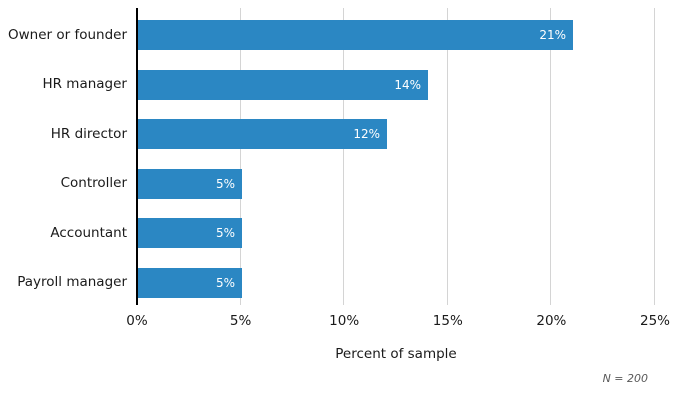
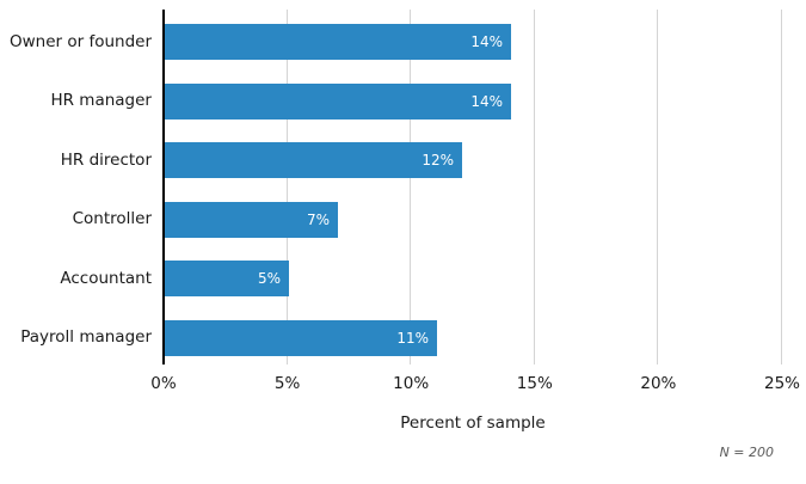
Owner or founder: 21% -> 14%
Controller: 5% -> 7%
Payroll manager: 5% -> 11%
